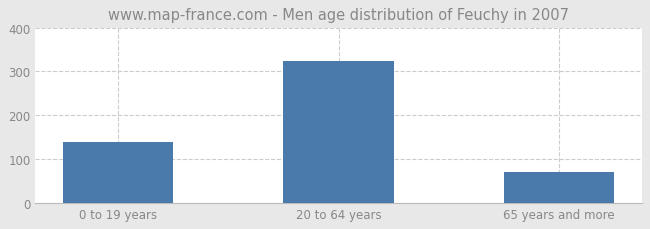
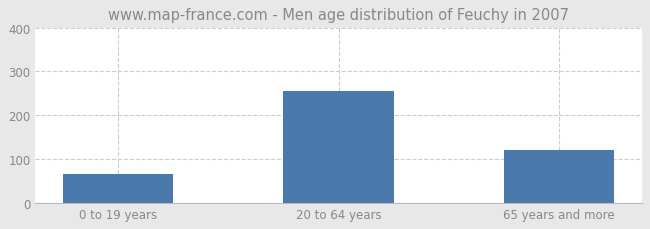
0 to 19 years: 138 -> 65
20 to 64 years: 324 -> 255
65 years and more: 70 -> 120
